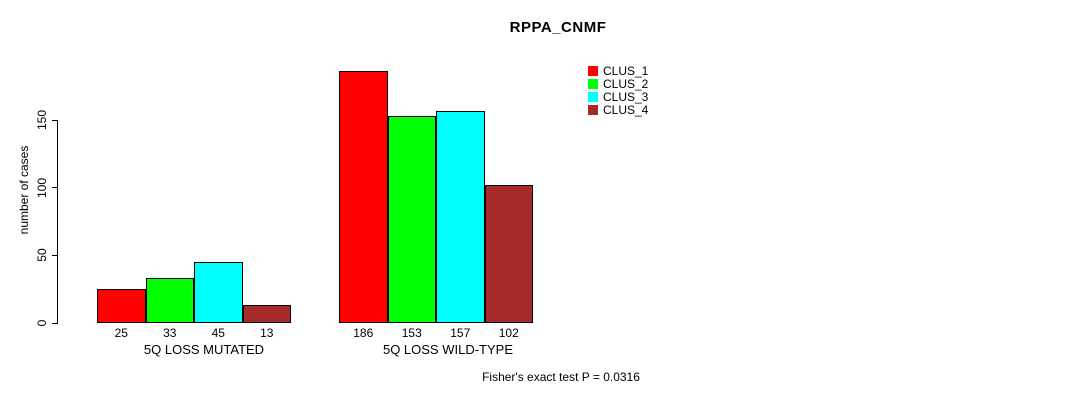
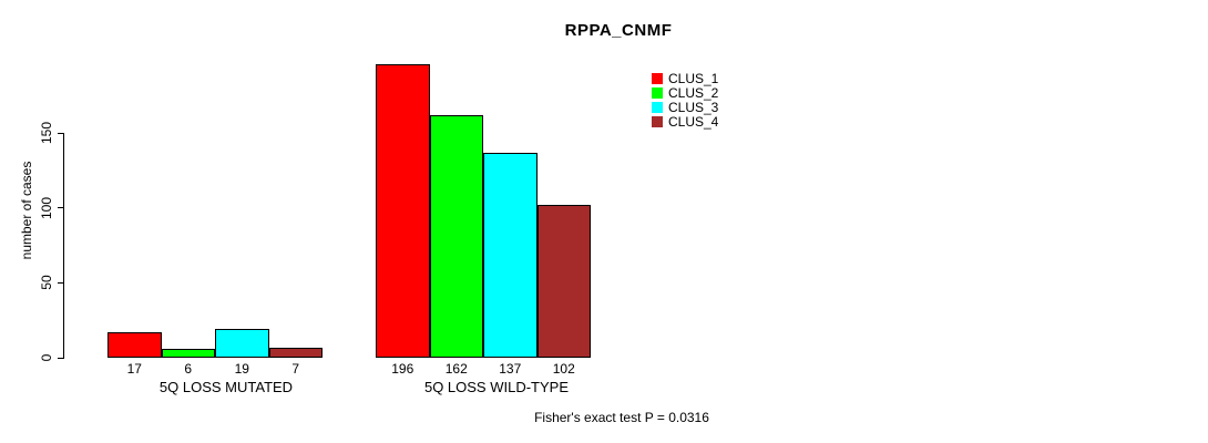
CLUS_1/5Q LOSS MUTATED: 25 -> 17
CLUS_2/5Q LOSS MUTATED: 33 -> 6
CLUS_3/5Q LOSS MUTATED: 45 -> 19
CLUS_4/5Q LOSS MUTATED: 13 -> 7
CLUS_1/5Q LOSS WILD-TYPE: 186 -> 196
CLUS_2/5Q LOSS WILD-TYPE: 153 -> 162
CLUS_3/5Q LOSS WILD-TYPE: 157 -> 137
